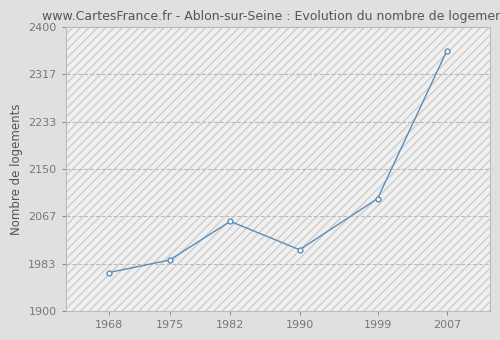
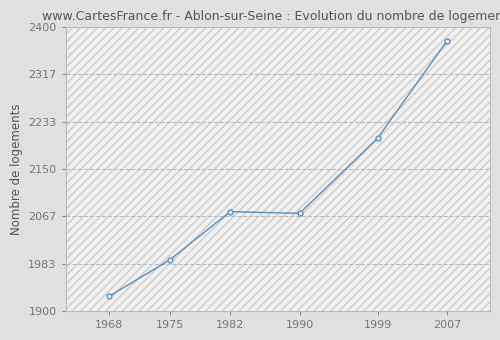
1968: 1968 -> 1926
1982: 2058 -> 2075
1990: 2008 -> 2072
1999: 2098 -> 2204
2007: 2358 -> 2375
